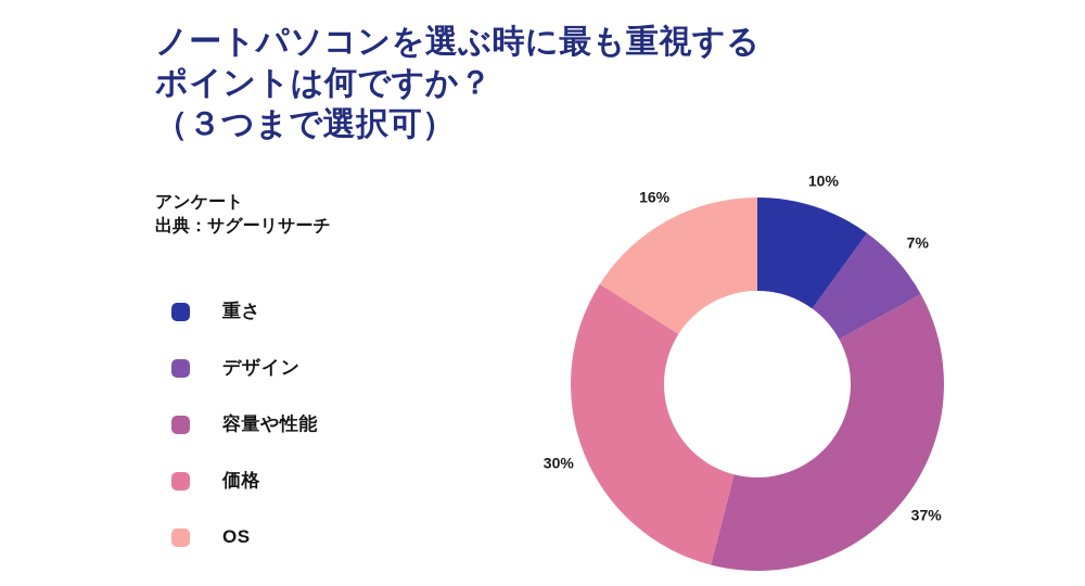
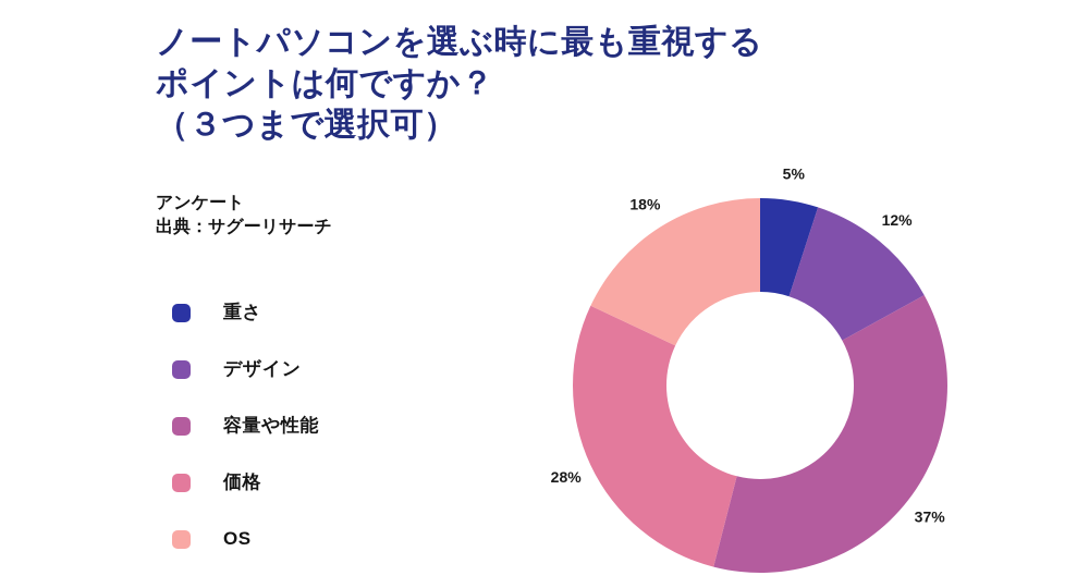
重さ: 10% -> 5%
デザイン: 7% -> 12%
価格: 30% -> 28%
OS: 16% -> 18%
